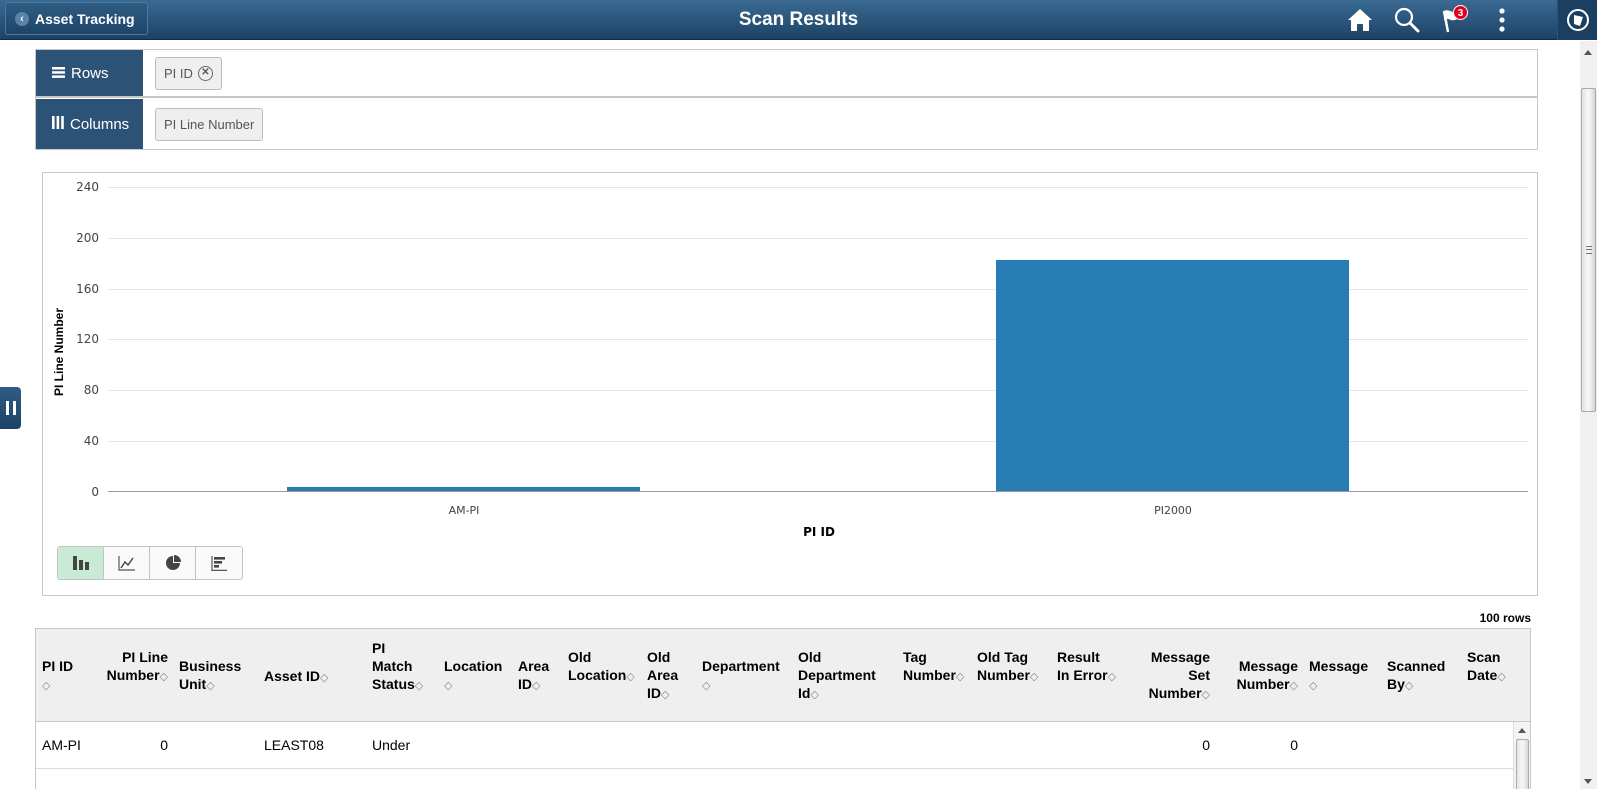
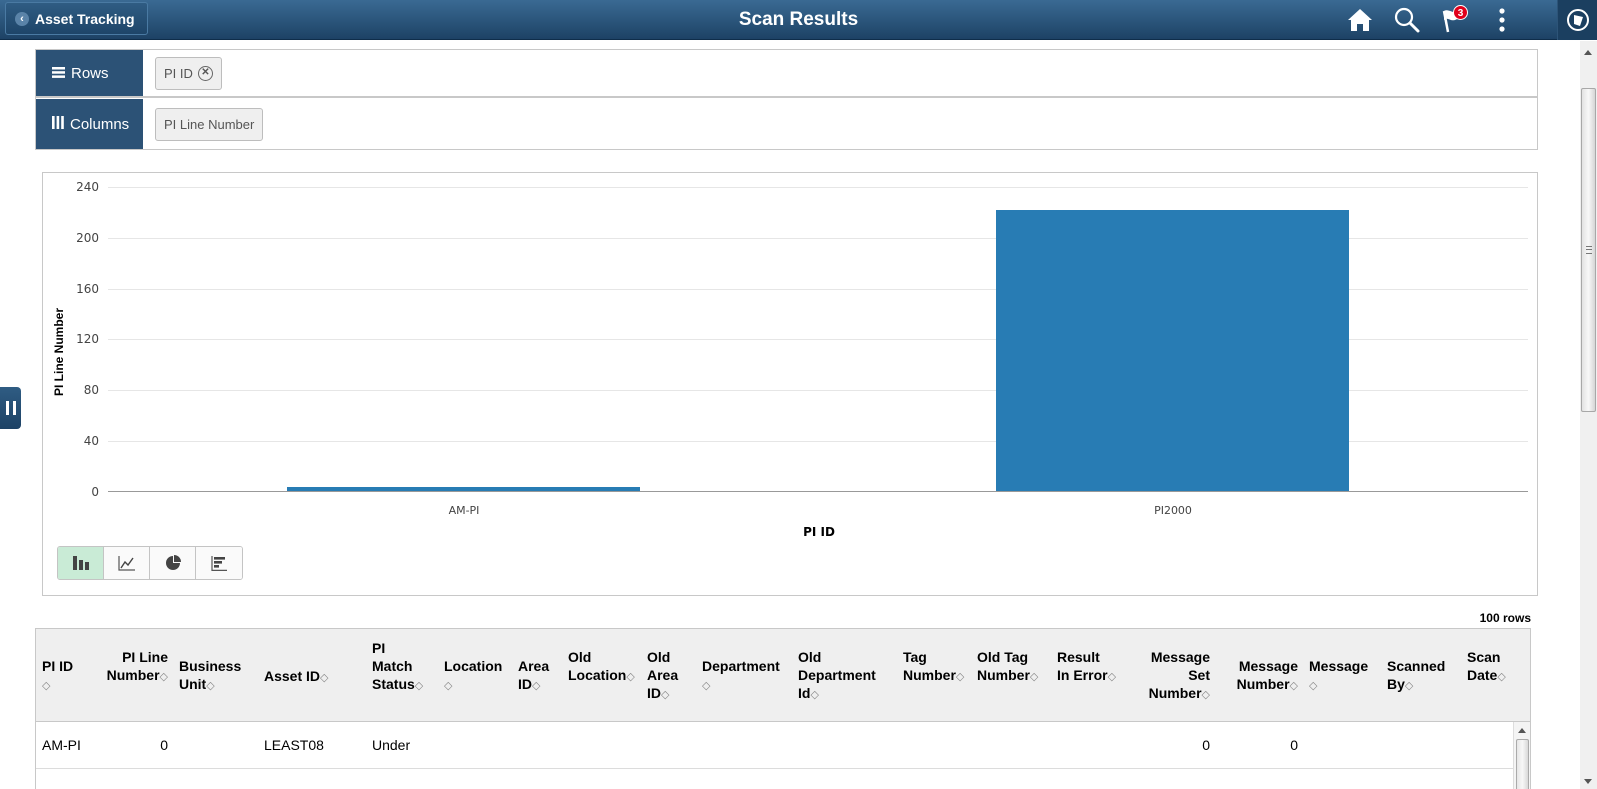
PI2000: 182 -> 222
